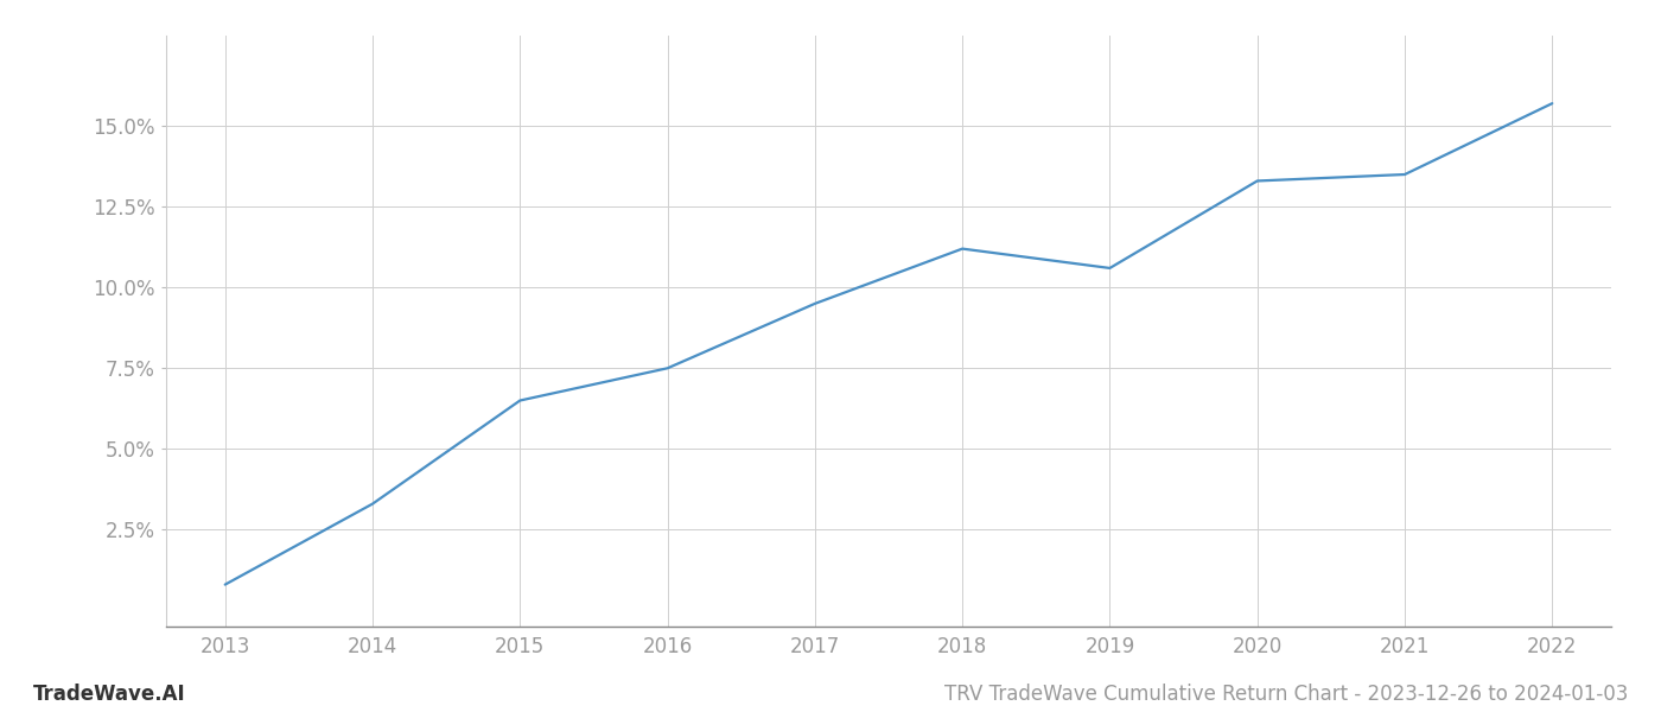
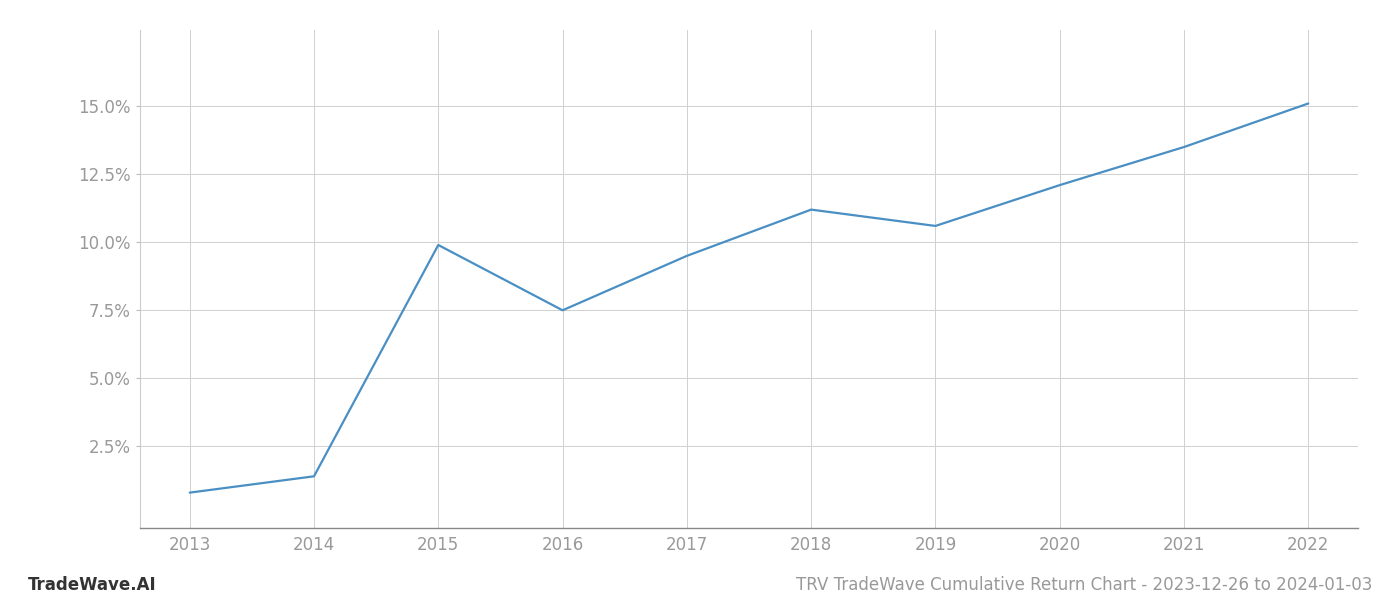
2014: 3.3% -> 1.4%
2015: 6.5% -> 9.9%
2020: 13.3% -> 12.1%
2022: 15.7% -> 15.1%
